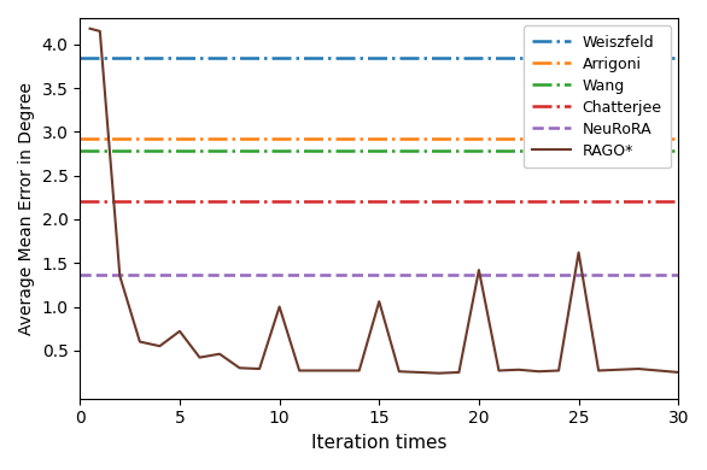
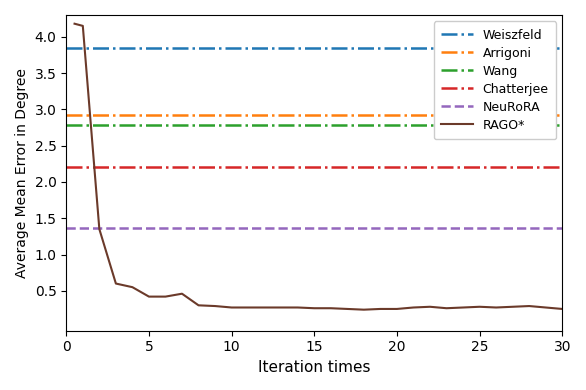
5: 0.72 -> 0.42
10: 1.00 -> 0.27
15: 1.06 -> 0.26
20: 1.42 -> 0.25
25: 1.62 -> 0.28
